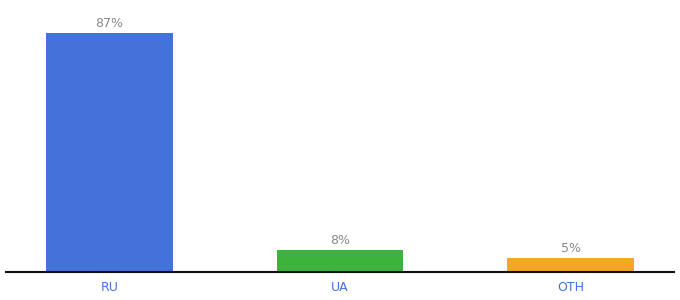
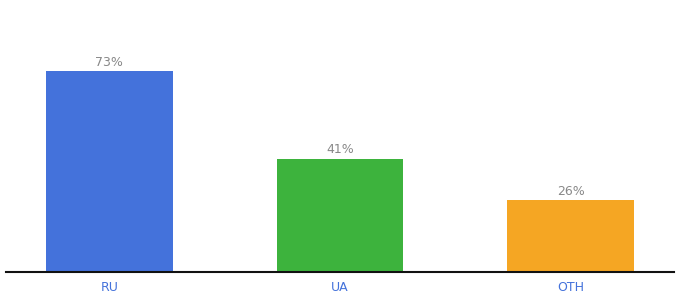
RU: 87% -> 73%
UA: 8% -> 41%
OTH: 5% -> 26%
